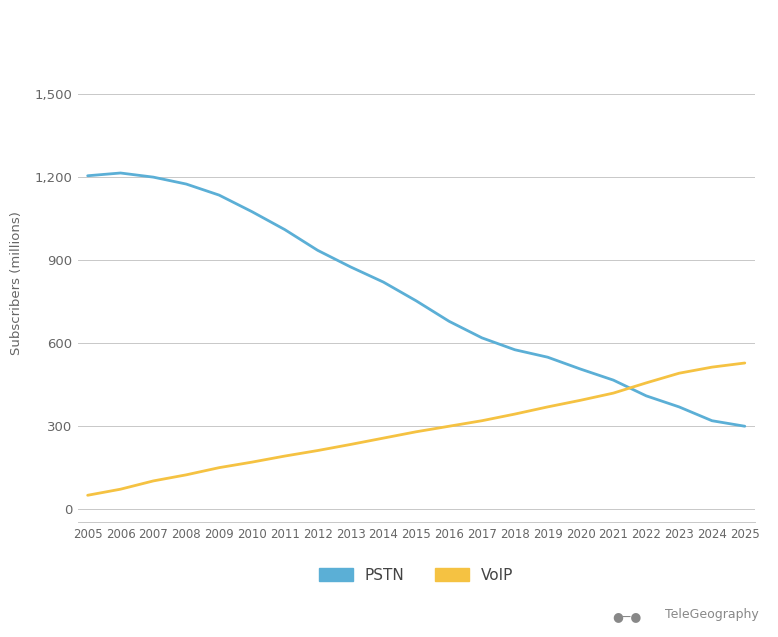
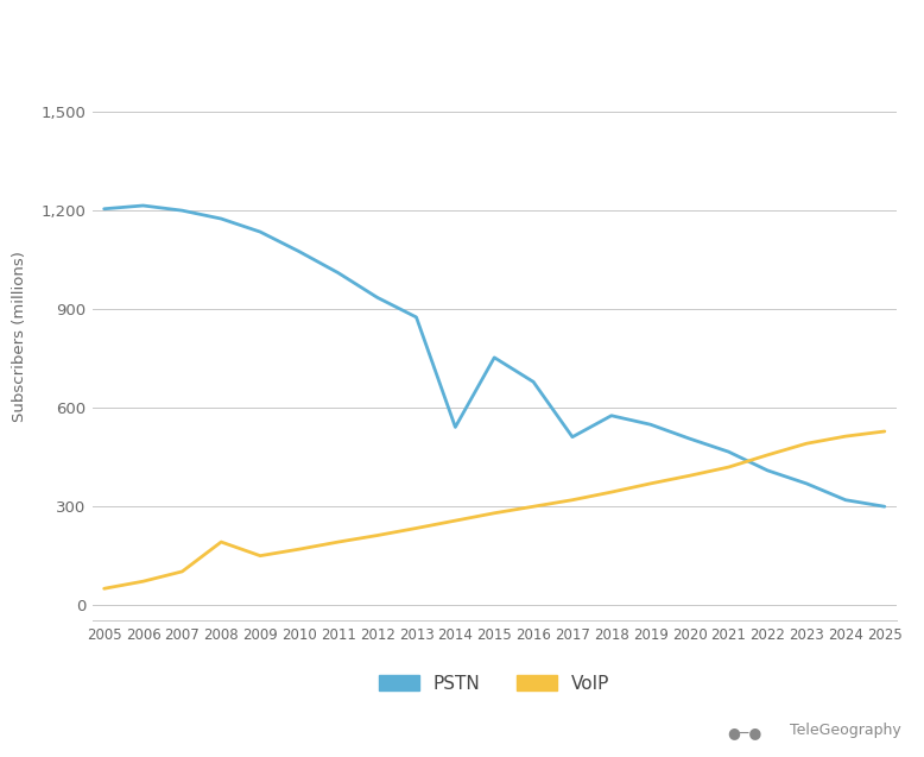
VoIP/2008: 122 -> 190
PSTN/2014: 820 -> 540
PSTN/2017: 618 -> 510
